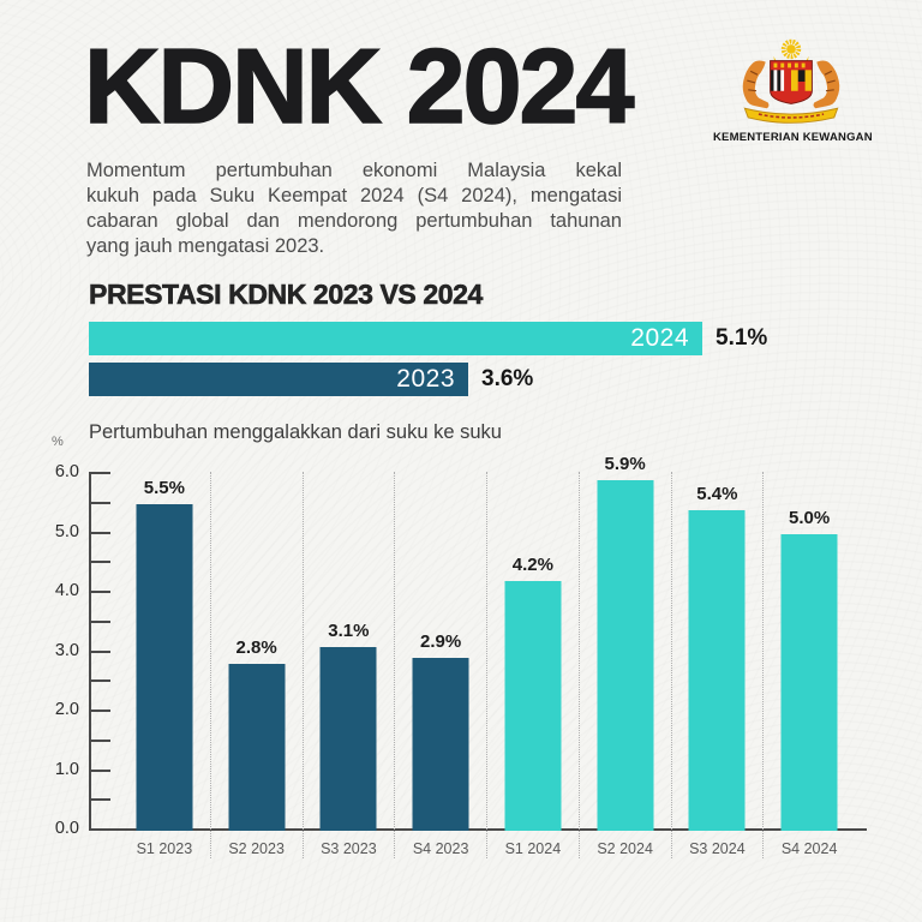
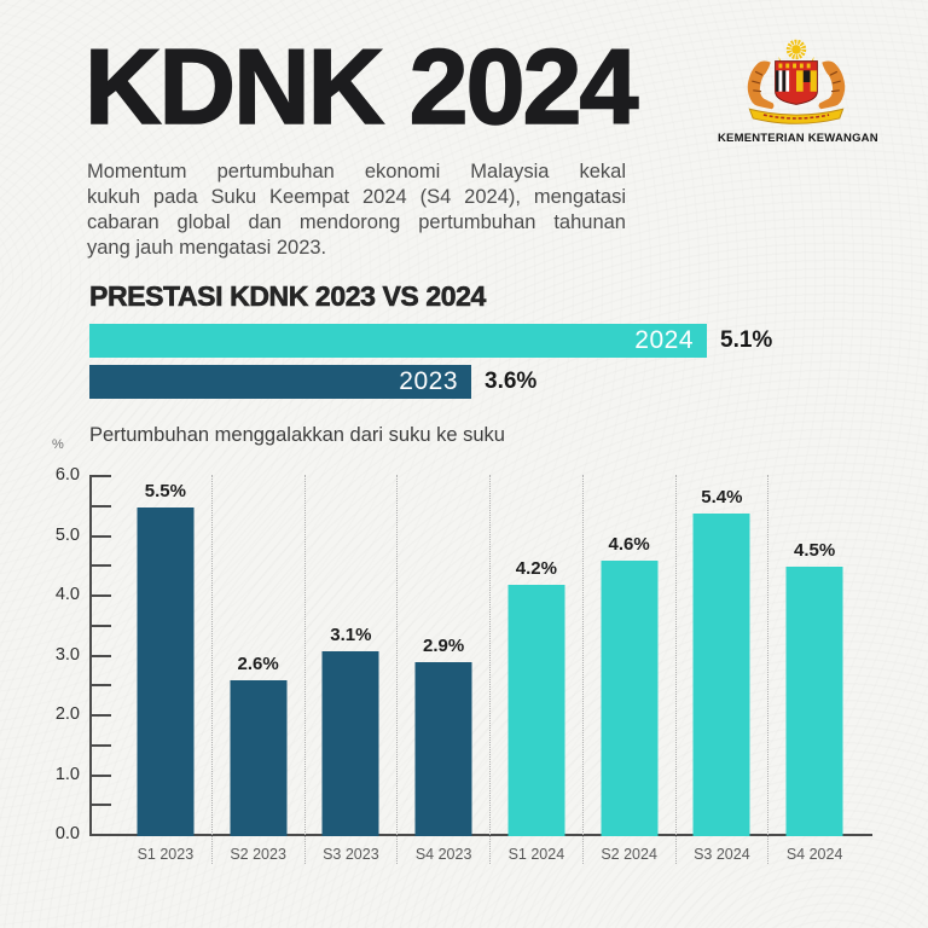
Pertumbuhan menggalakkan dari suku ke suku/S2 2023: 2.8% -> 2.6%
Pertumbuhan menggalakkan dari suku ke suku/S2 2024: 5.9% -> 4.6%
Pertumbuhan menggalakkan dari suku ke suku/S4 2024: 5.0% -> 4.5%
